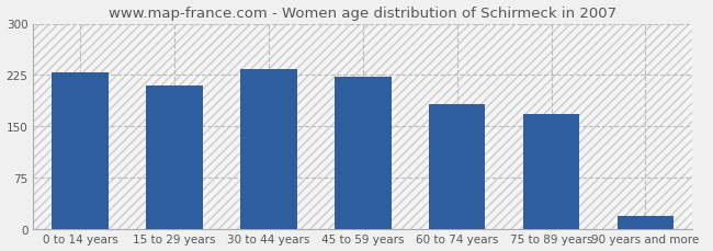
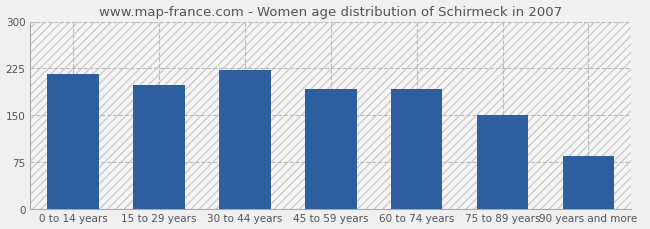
0 to 14 years: 228 -> 216
15 to 29 years: 210 -> 198
30 to 44 years: 233 -> 222
45 to 59 years: 222 -> 192
60 to 74 years: 182 -> 192
75 to 89 years: 168 -> 150
90 years and more: 18 -> 84
